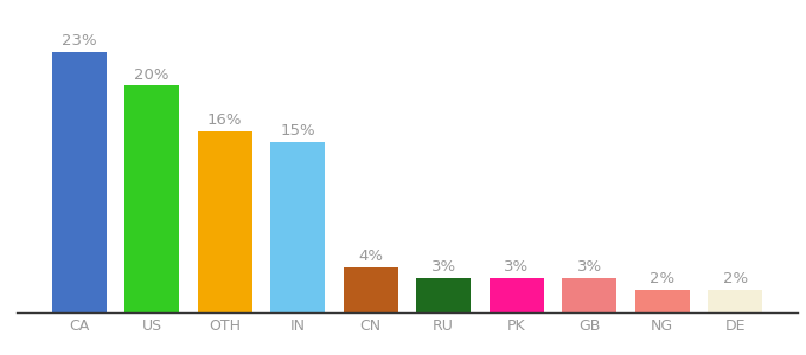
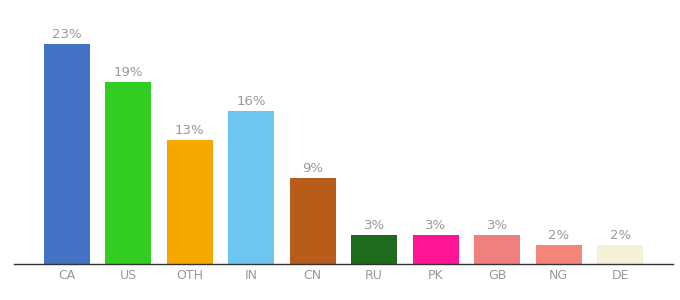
US: 20% -> 19%
OTH: 16% -> 13%
IN: 15% -> 16%
CN: 4% -> 9%
